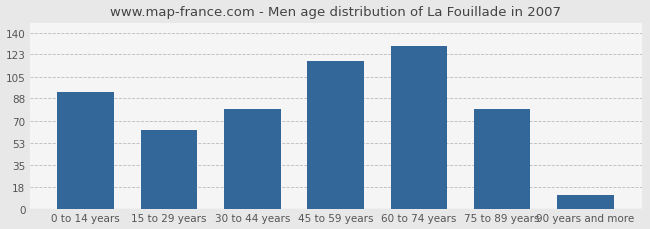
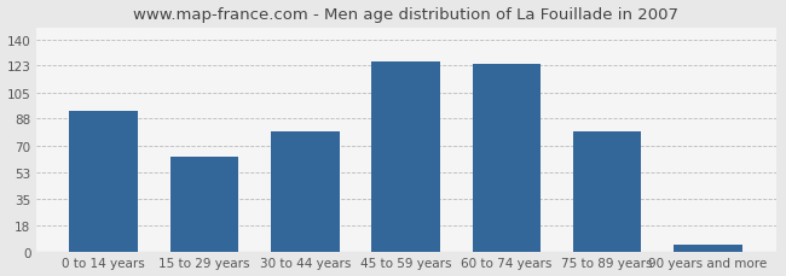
45 to 59 years: 118 -> 126
60 to 74 years: 130 -> 124
90 years and more: 11 -> 5
